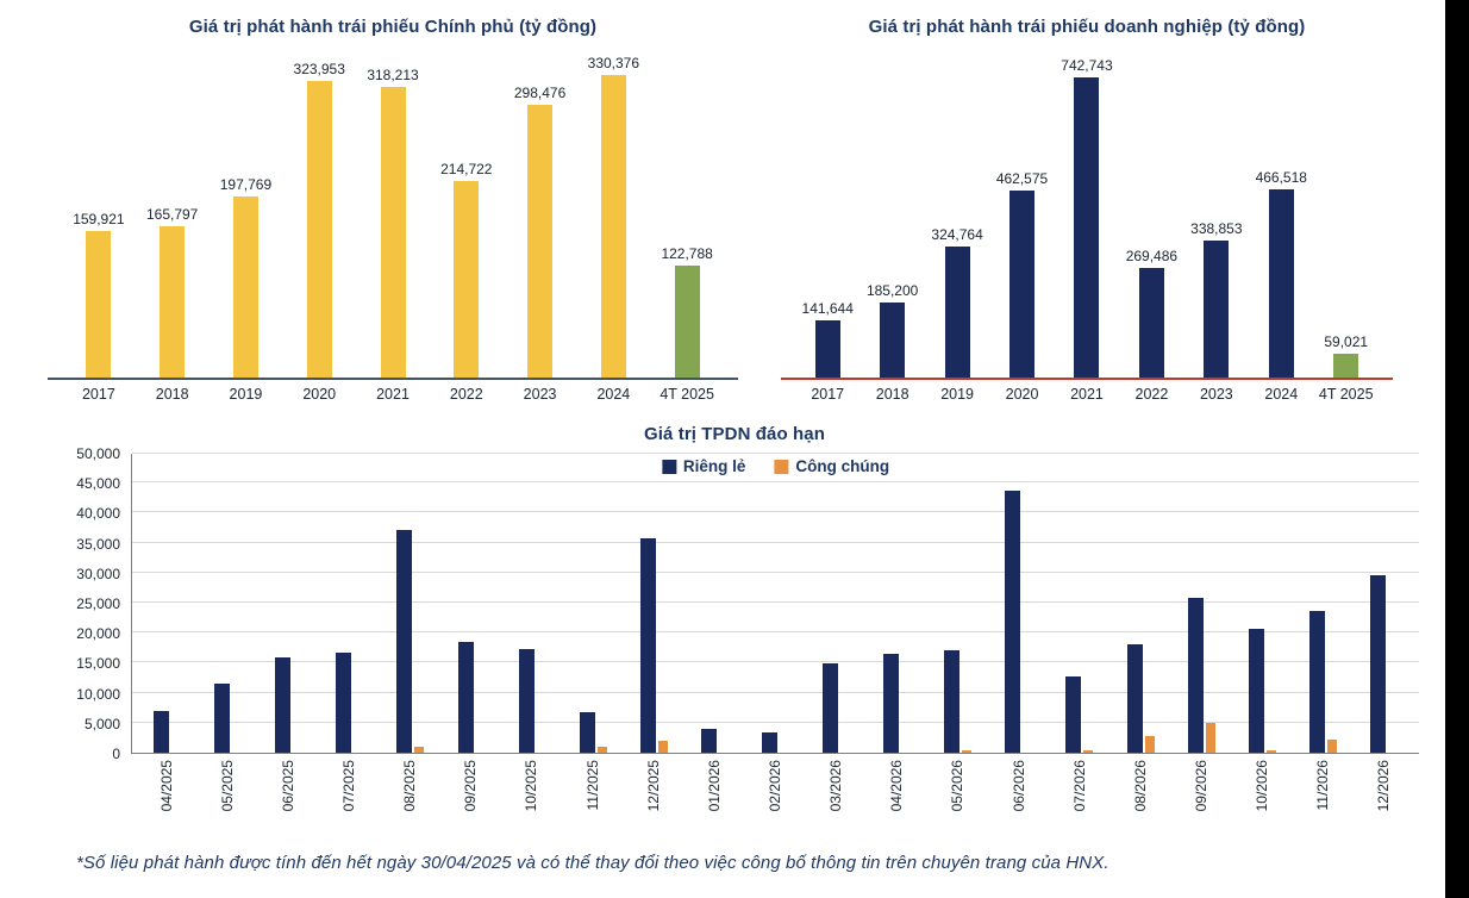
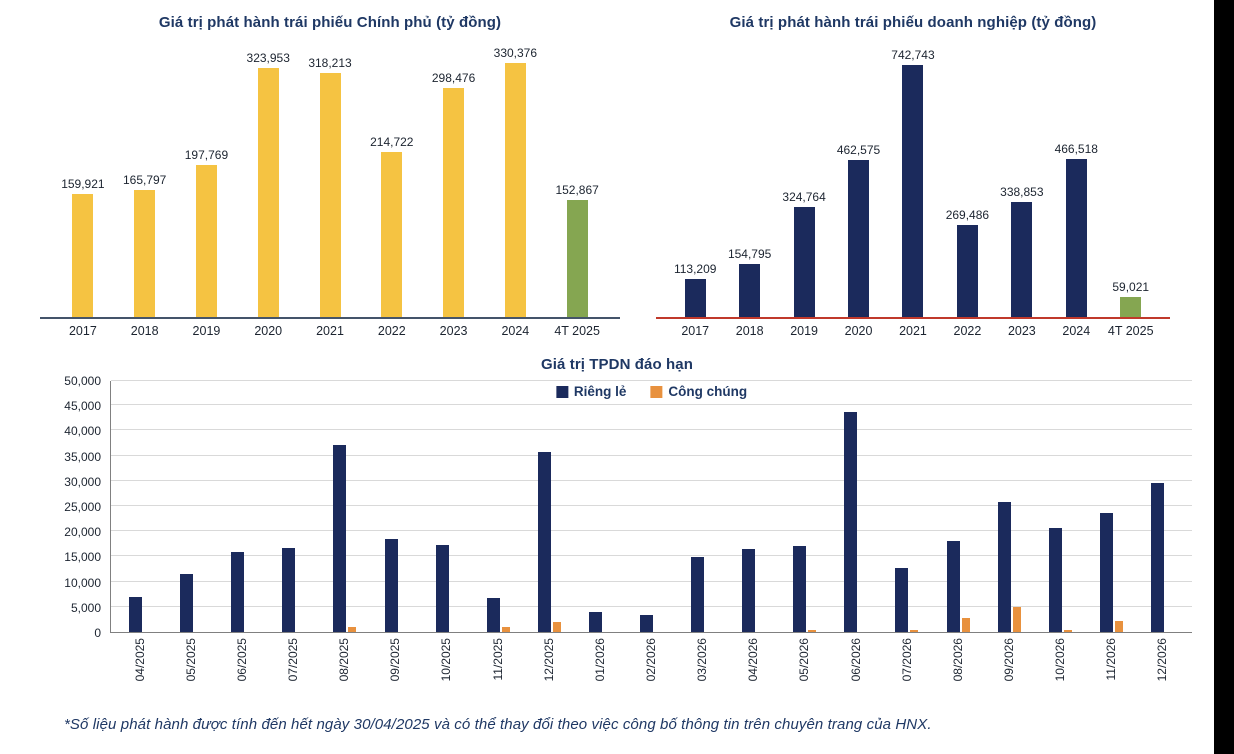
Giá trị phát hành trái phiếu Chính phủ (tỷ đồng)/4T 2025: 122,788 -> 152,867
Giá trị phát hành trái phiếu doanh nghiệp (tỷ đồng)/2017: 141,644 -> 113,209
Giá trị phát hành trái phiếu doanh nghiệp (tỷ đồng)/2018: 185,200 -> 154,795
